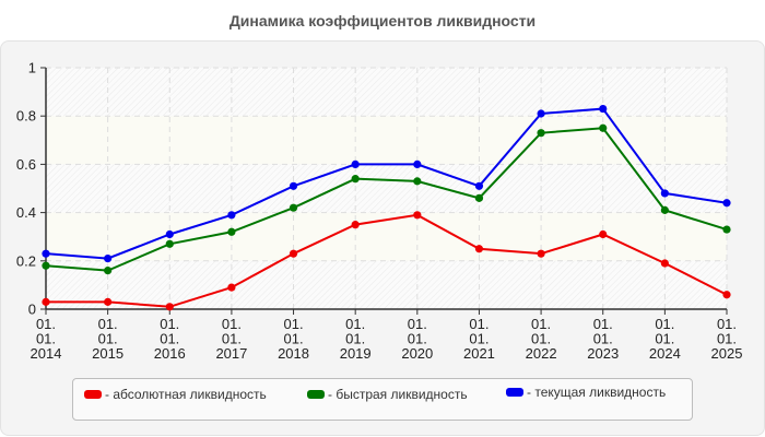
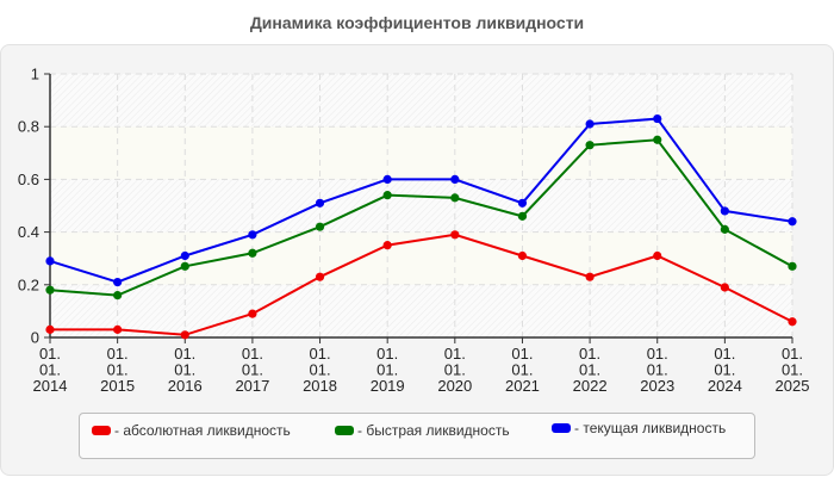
- текущая ликвидность/01.01.2014: 0.23 -> 0.29
- абсолютная ликвидность/01.01.2021: 0.25 -> 0.31
- быстрая ликвидность/01.01.2025: 0.33 -> 0.27
